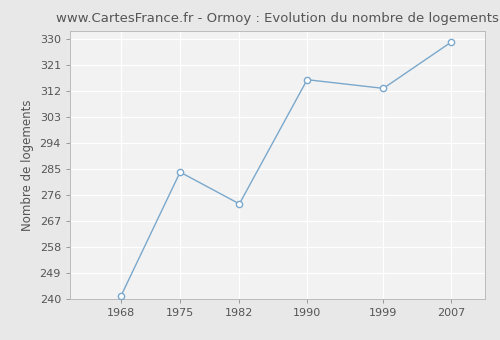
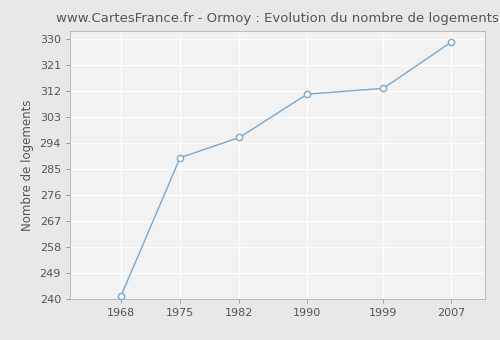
1975: 284 -> 289
1982: 273 -> 296
1990: 316 -> 311
